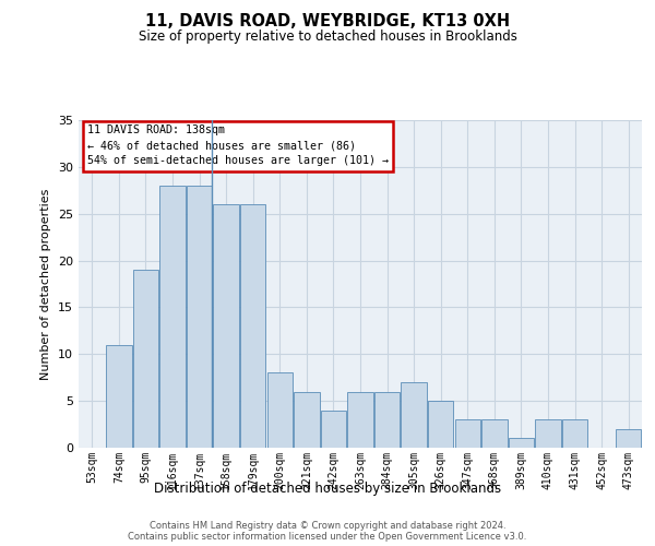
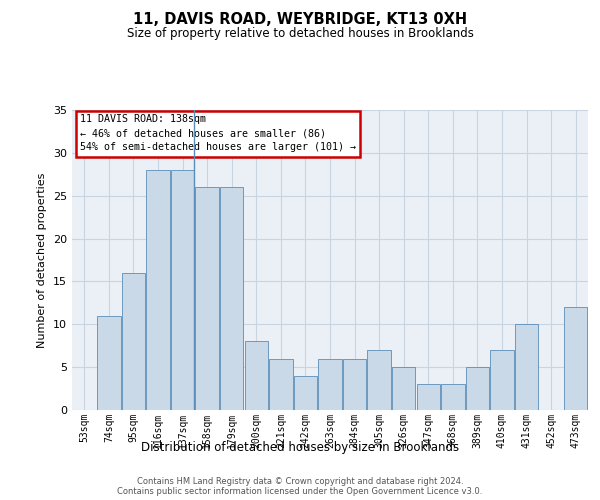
95sqm: 19 -> 16
389sqm: 1 -> 5
410sqm: 3 -> 7
431sqm: 3 -> 10
473sqm: 2 -> 12
